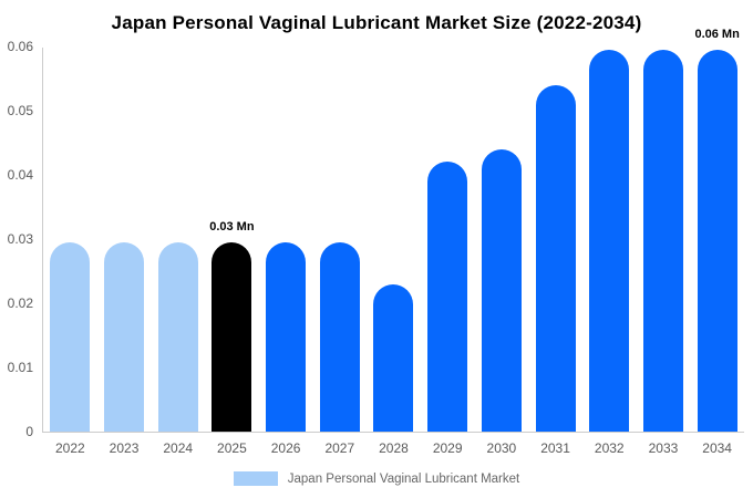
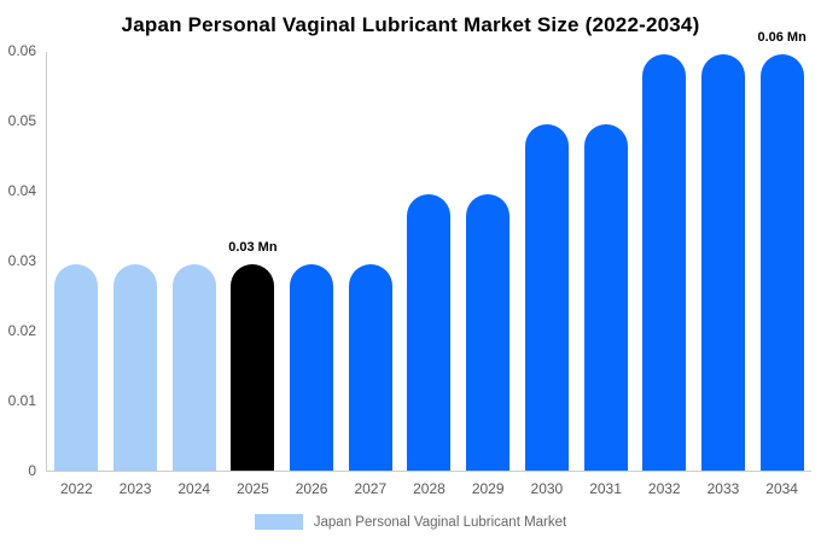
2028: 0.023 -> 0.040
2029: 0.042 -> 0.040
2030: 0.044 -> 0.050
2031: 0.054 -> 0.050
